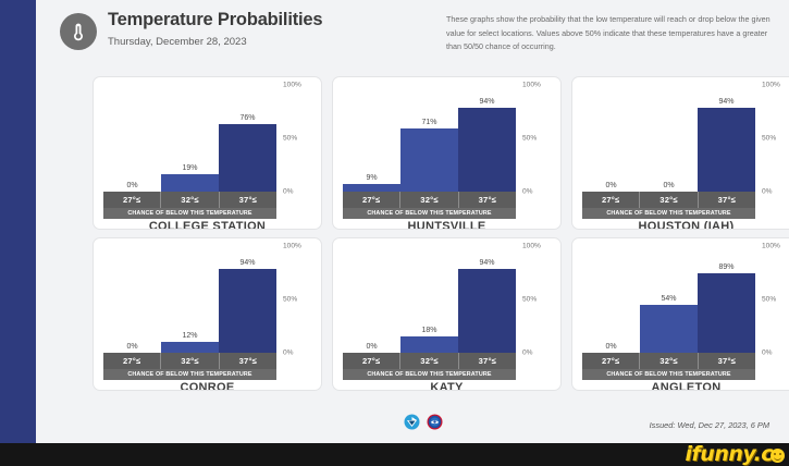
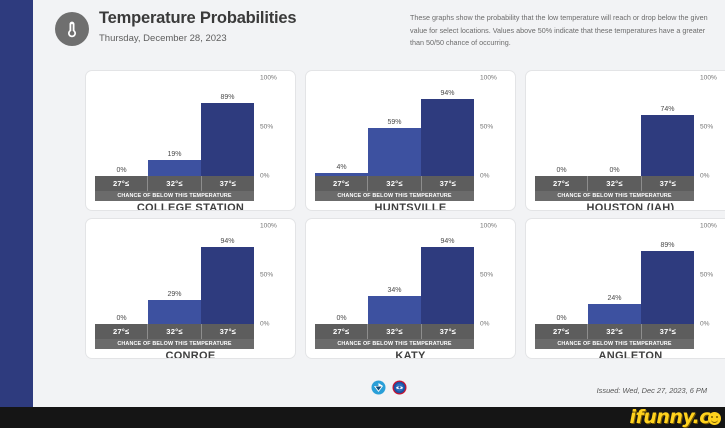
COLLEGE STATION/37°≤: 76% -> 89%
HUNTSVILLE/27°≤: 9% -> 4%
HUNTSVILLE/32°≤: 71% -> 59%
HOUSTON (IAH)/37°≤: 94% -> 74%
CONROE/32°≤: 12% -> 29%
KATY/32°≤: 18% -> 34%
ANGLETON/32°≤: 54% -> 24%
